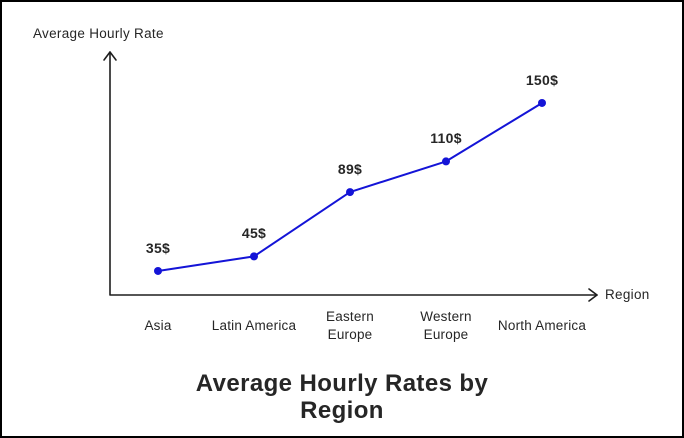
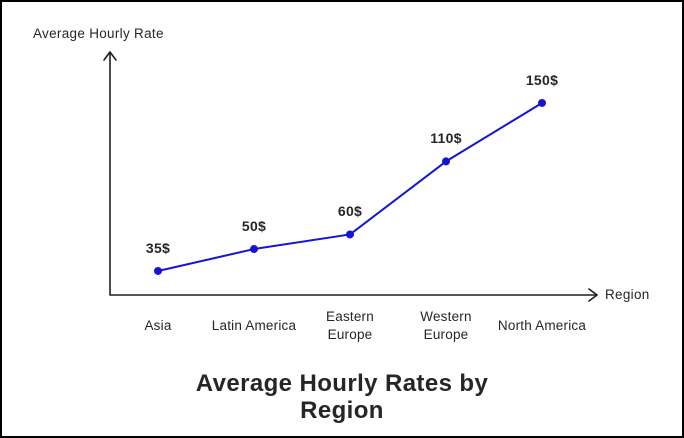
Latin America: 45 -> 50
Eastern Europe: 89 -> 60
